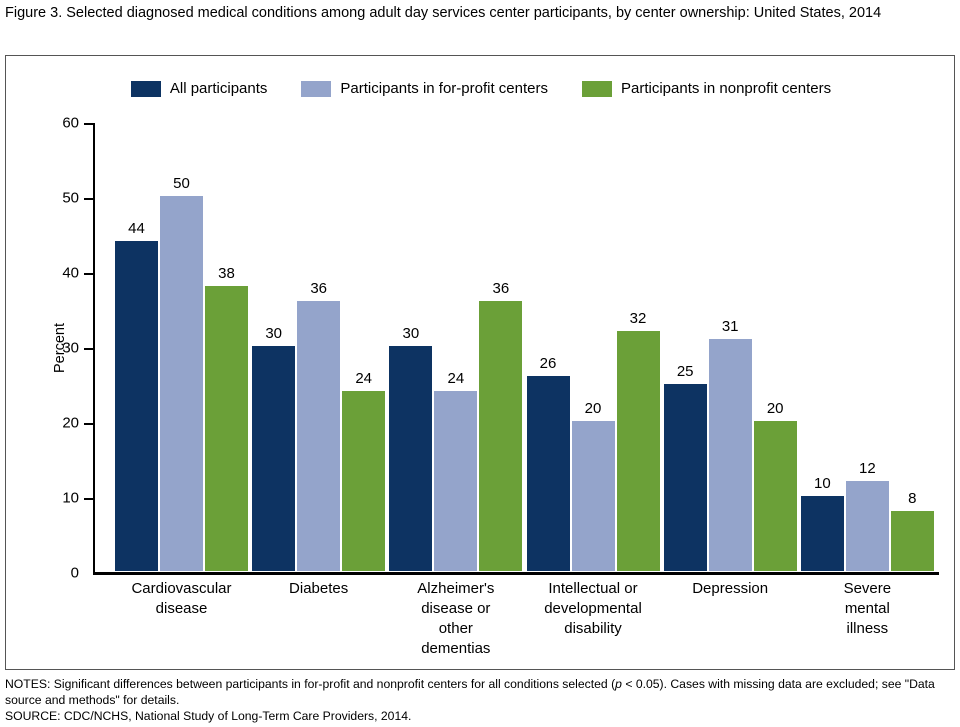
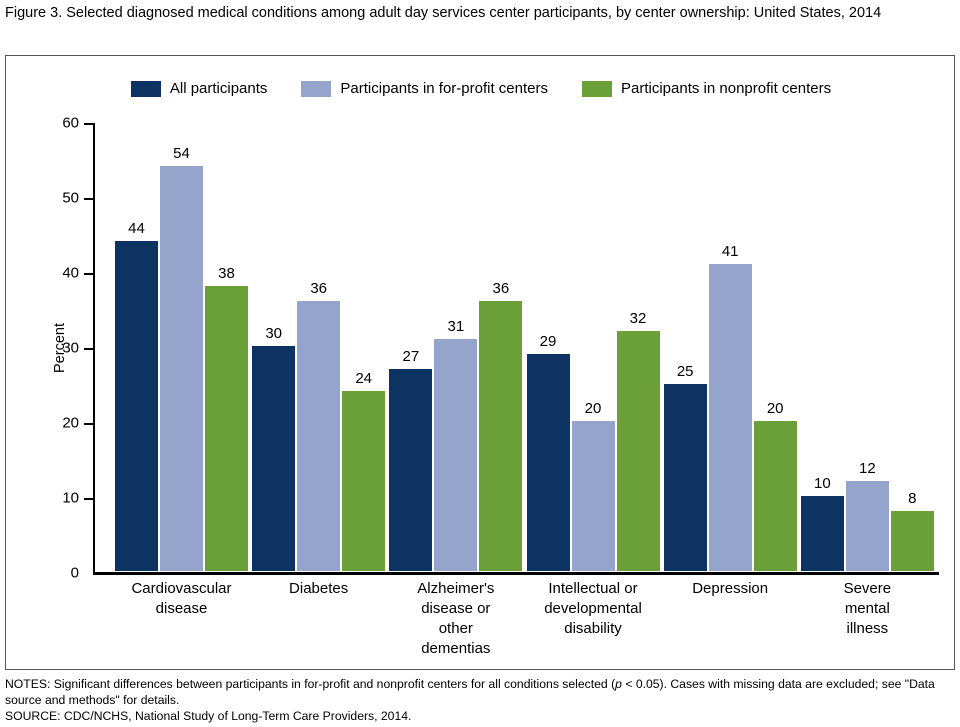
Participants in for-profit centers/Cardiovascular disease: 50 -> 54
All participants/Alzheimer's disease or other dementias: 30 -> 27
Participants in for-profit centers/Alzheimer's disease or other dementias: 24 -> 31
All participants/Intellectual or developmental disability: 26 -> 29
Participants in for-profit centers/Depression: 31 -> 41
